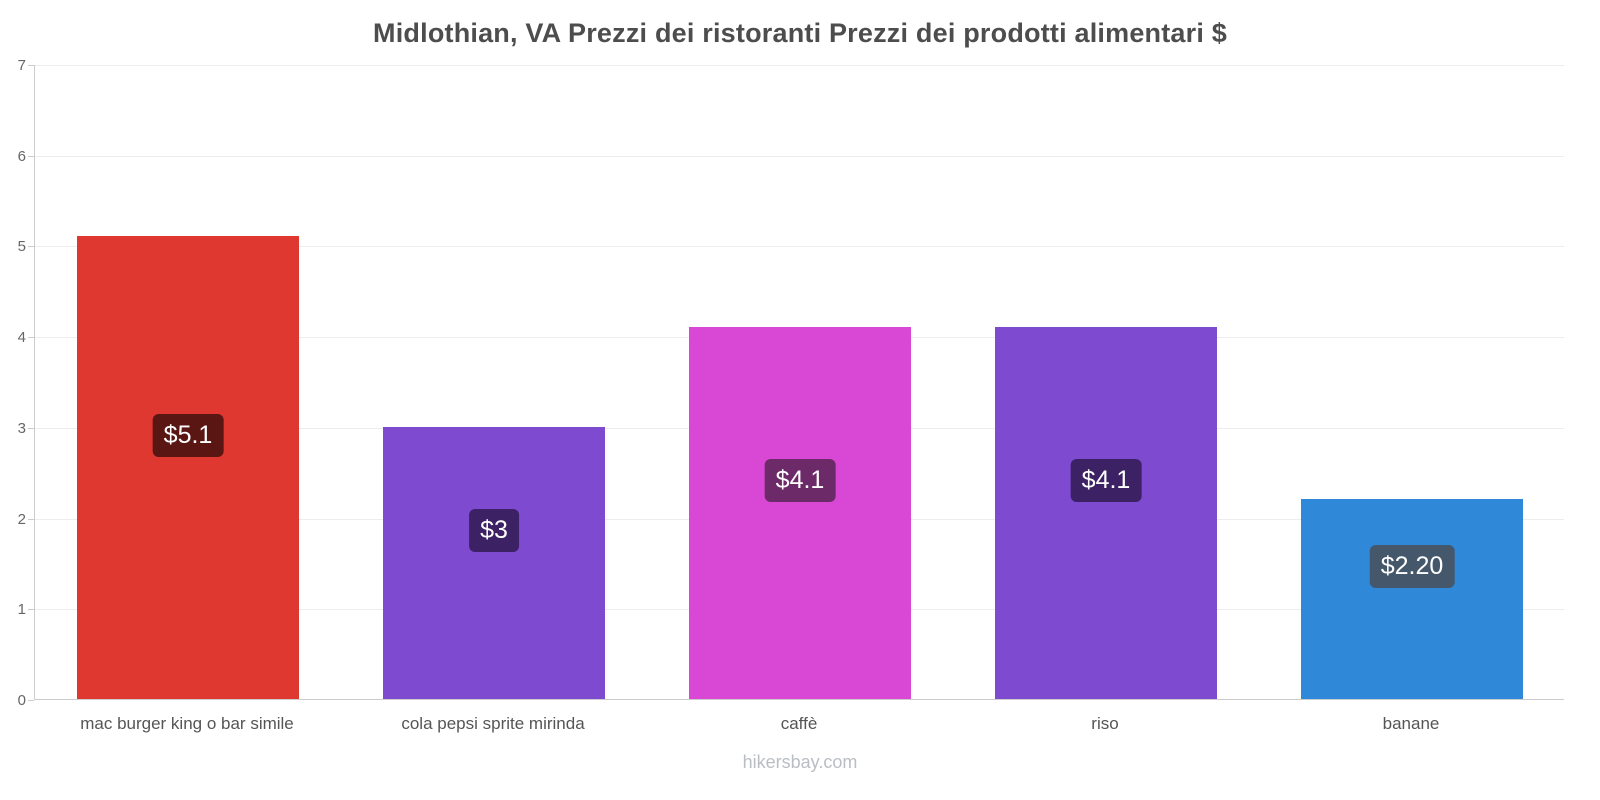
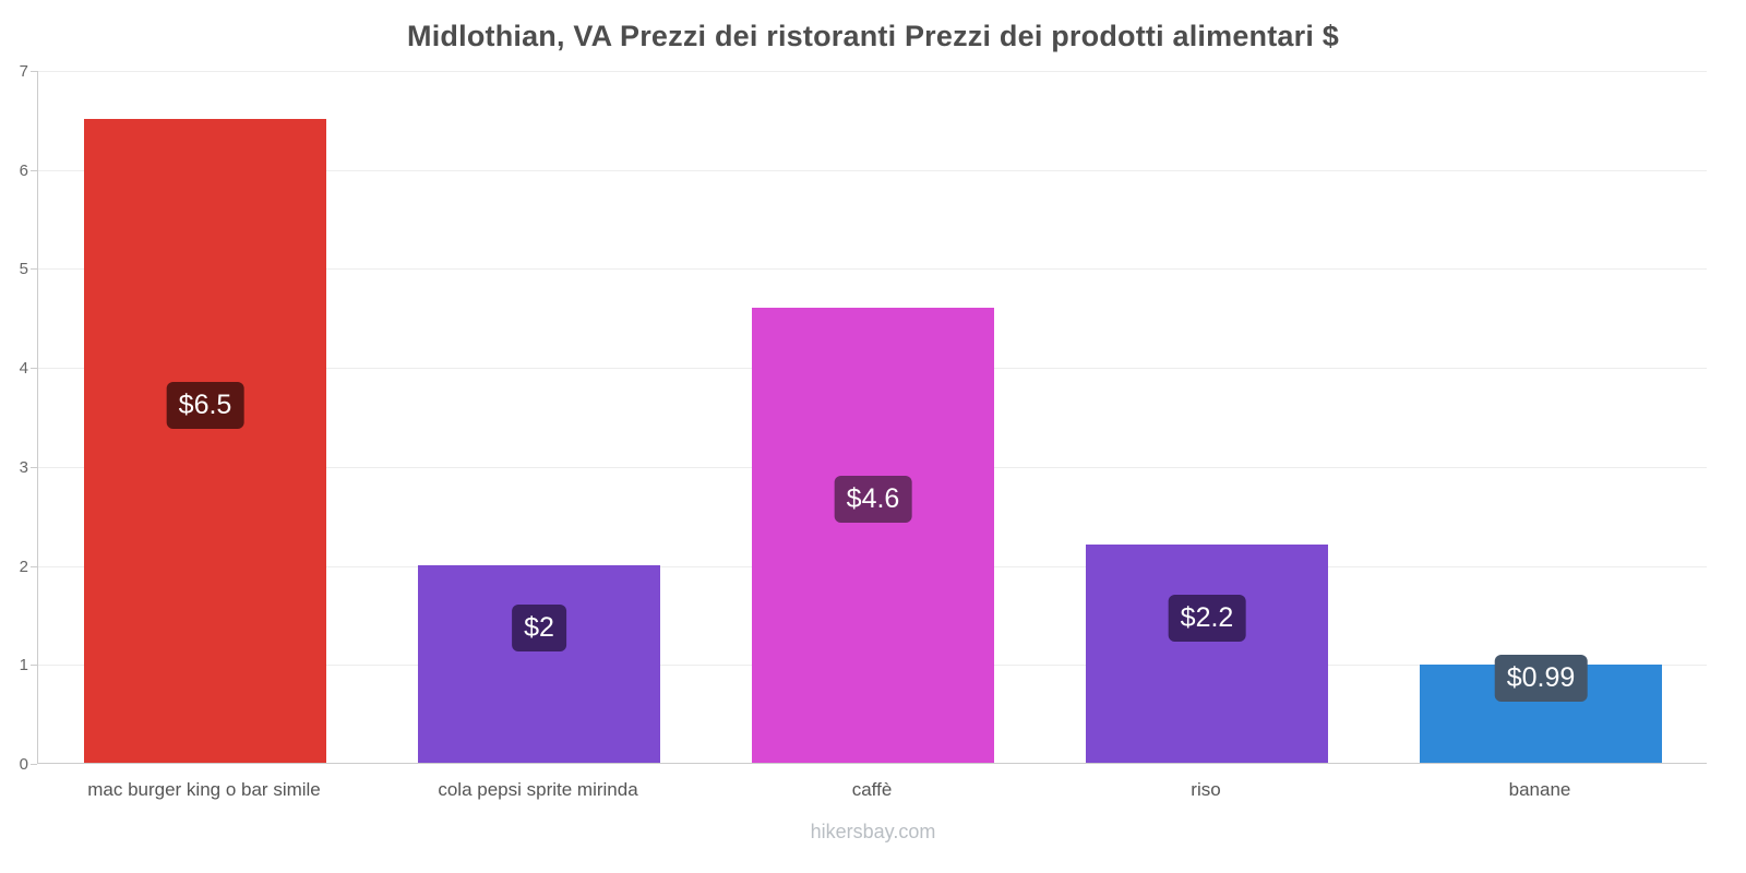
mac burger king o bar simile: $5.1 -> $6.5
cola pepsi sprite mirinda: $3 -> $2
caffè: $4.1 -> $4.6
riso: $4.1 -> $2.2
banane: $2.20 -> $0.99
